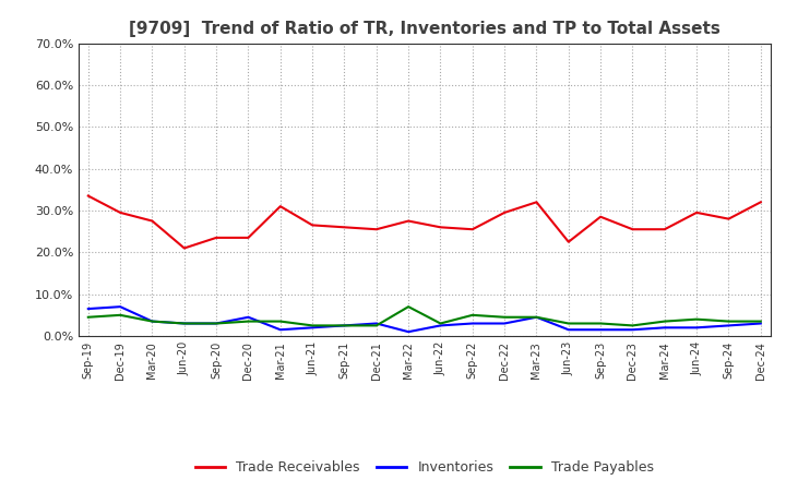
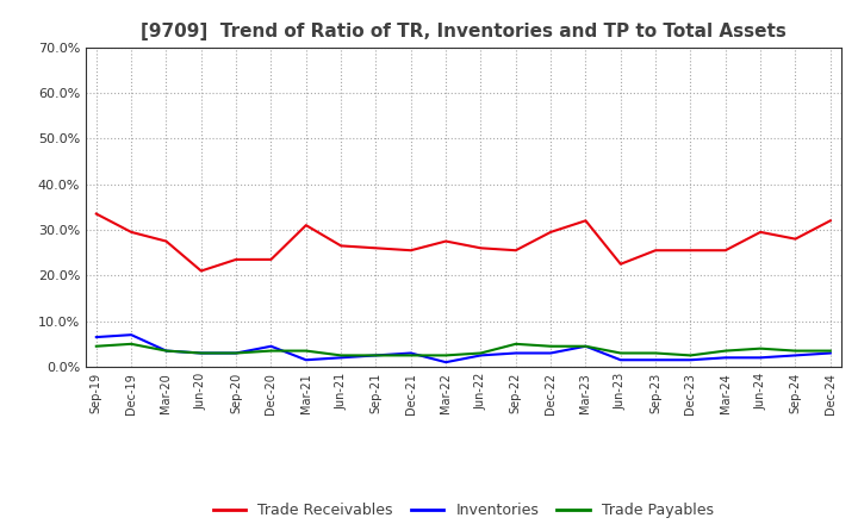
Trade Payables/Mar-22: 7.0% -> 2.5%
Trade Receivables/Sep-23: 28.5% -> 25.5%
